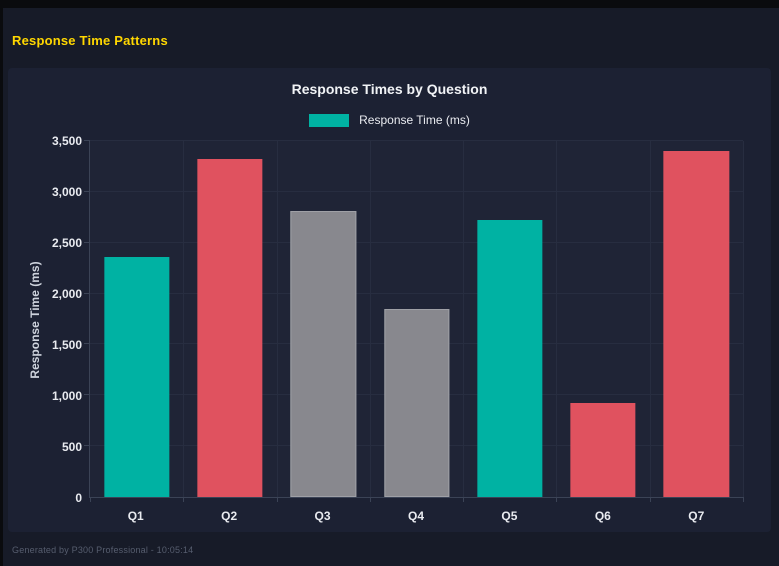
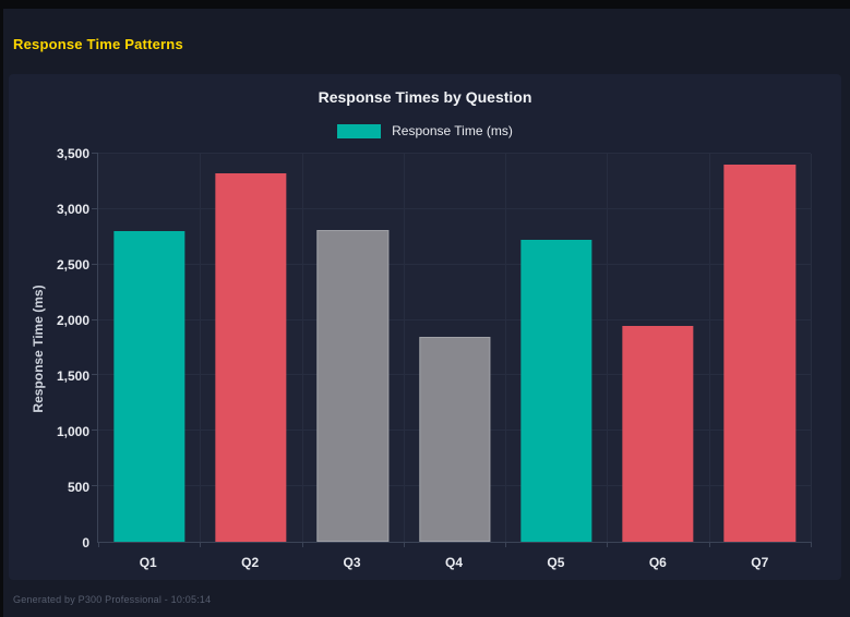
Q1: 2360 -> 2800
Q6: 920 -> 1950
